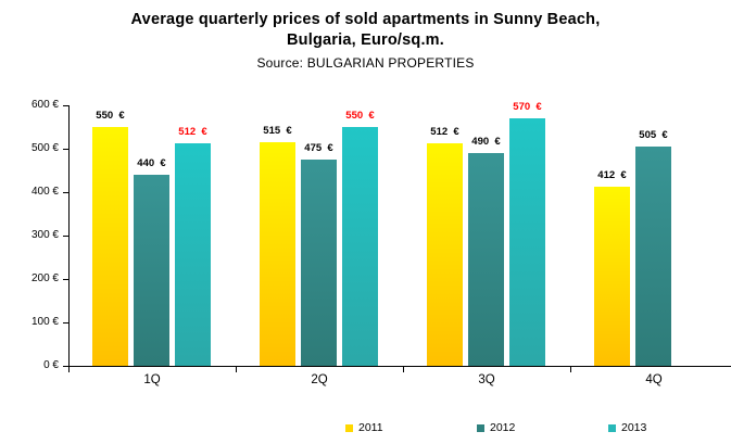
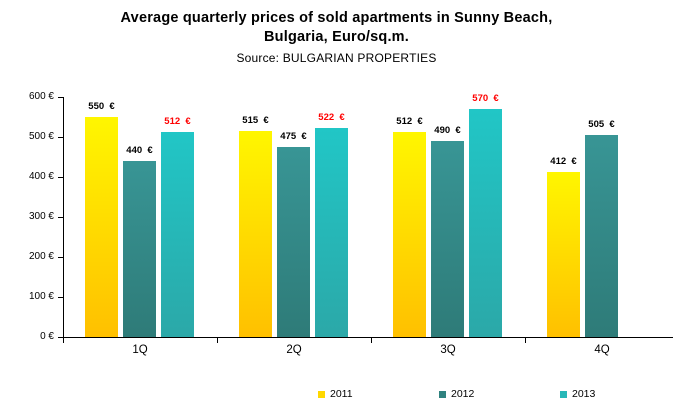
2013/2Q: 550 -> 522
